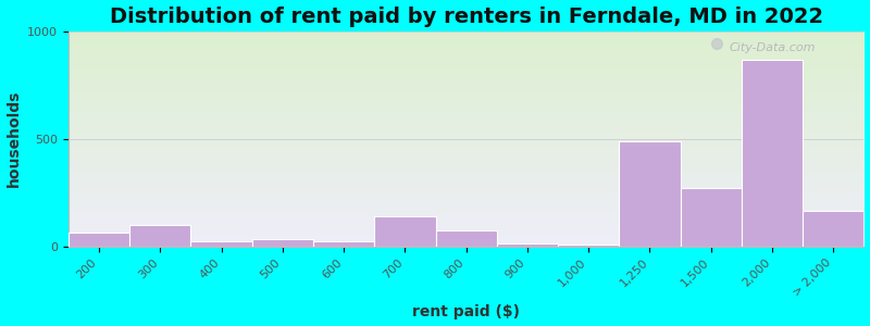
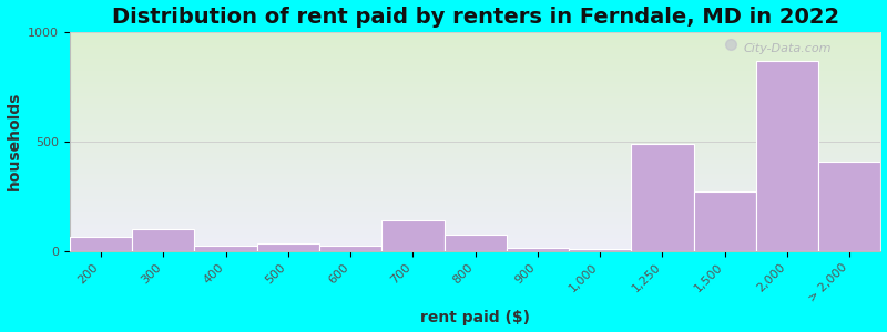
> 2,000: 160 -> 410
